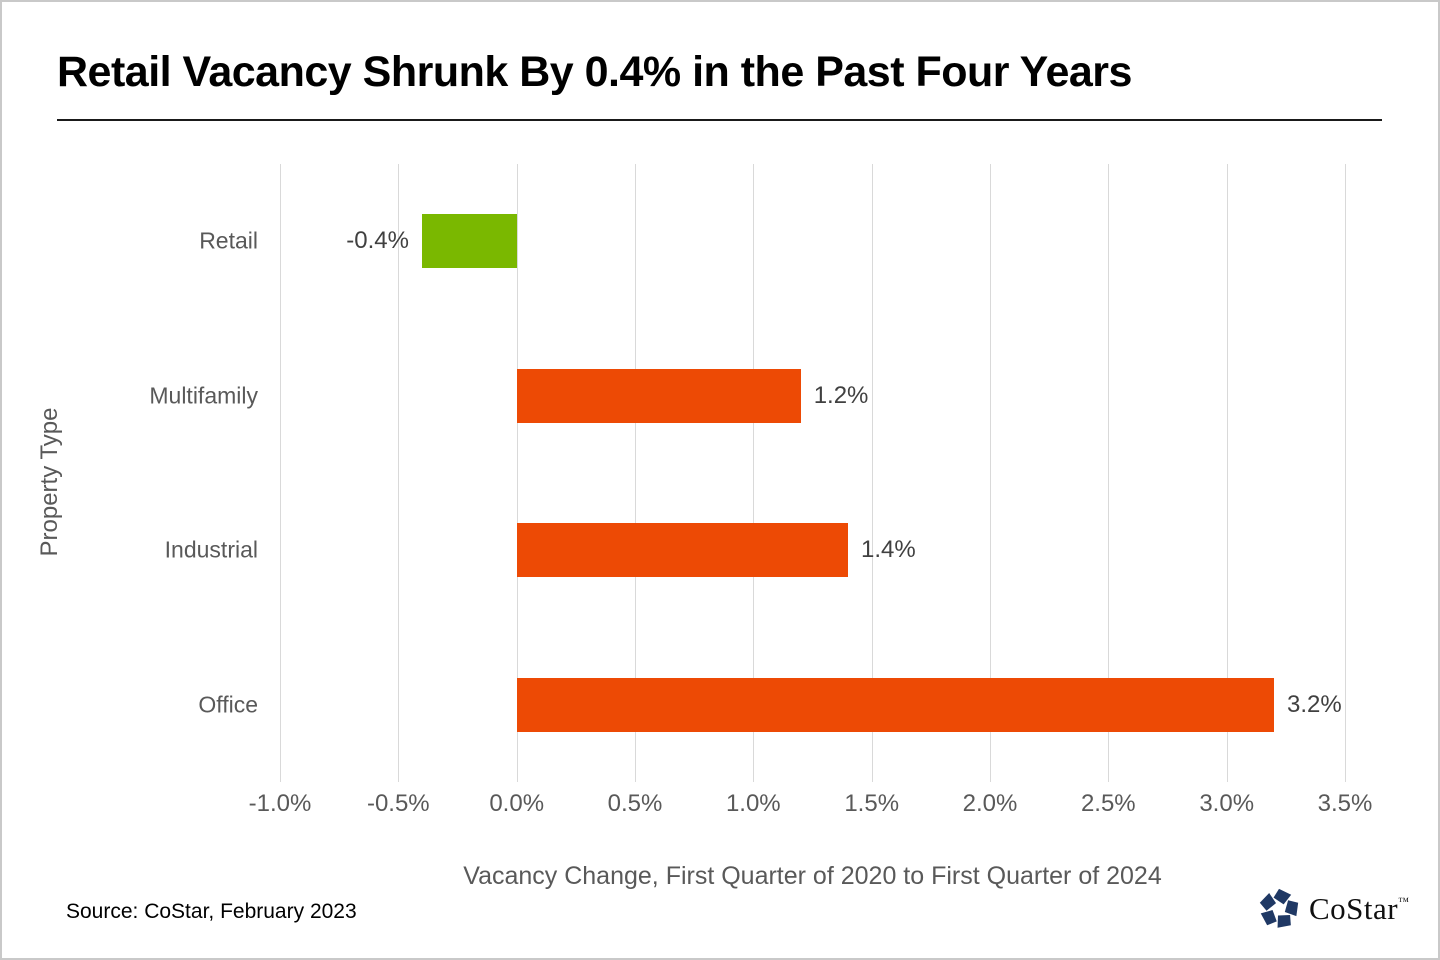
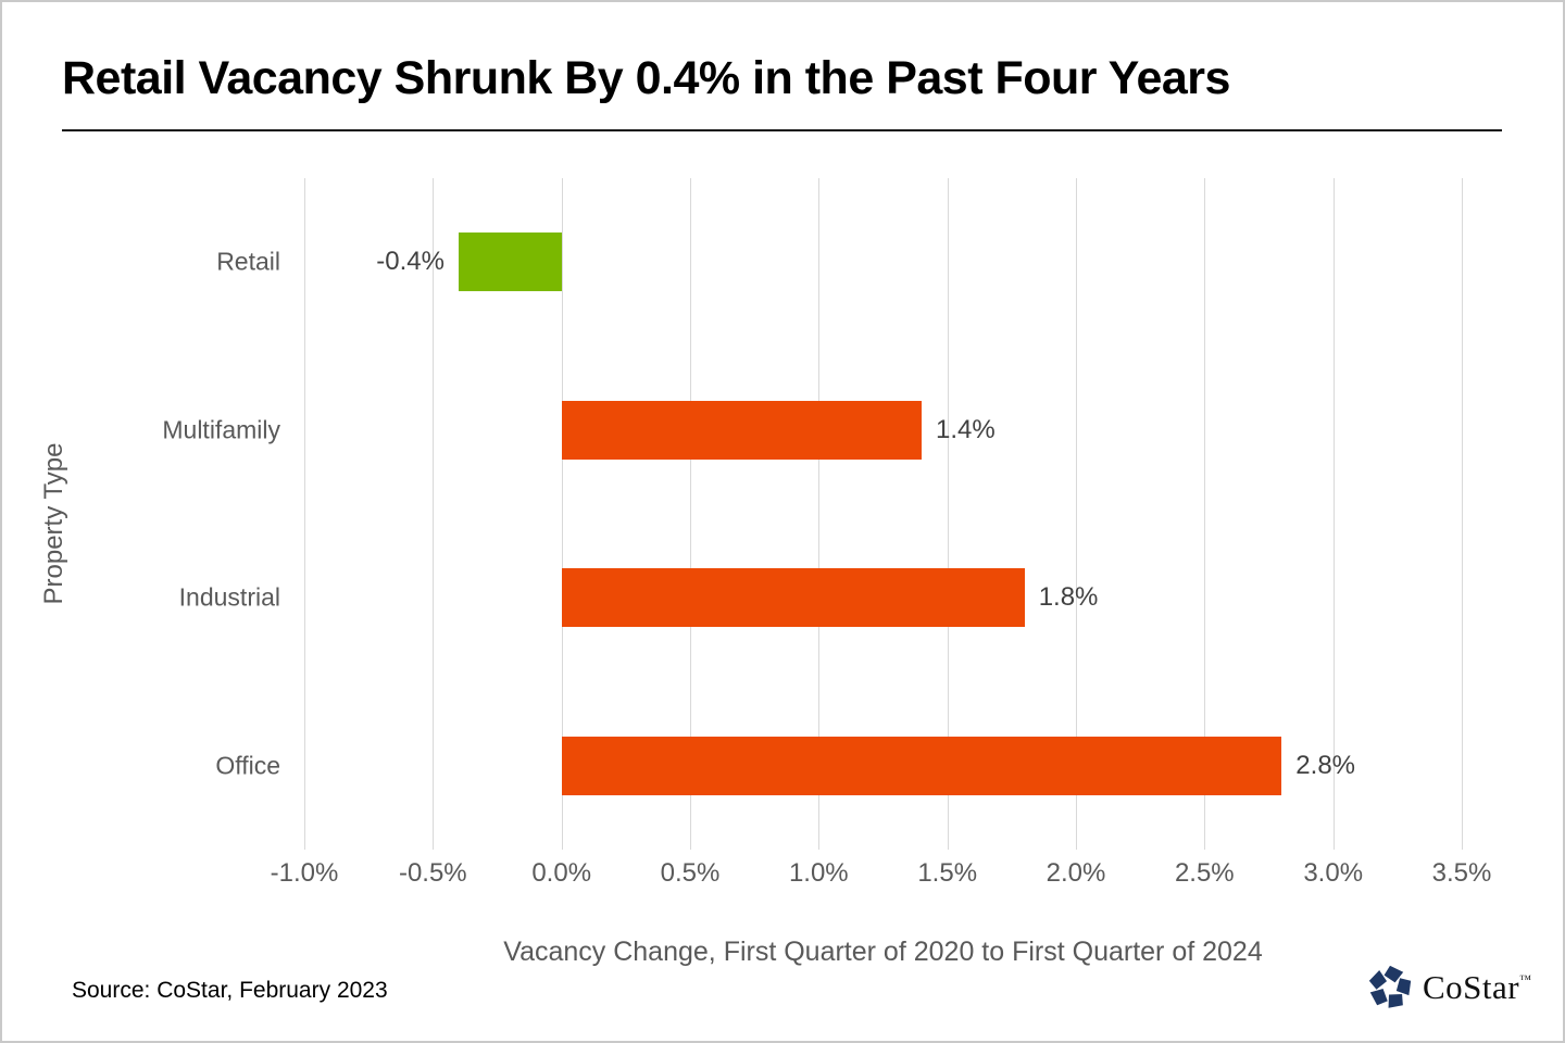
Multifamily: 1.2% -> 1.4%
Industrial: 1.4% -> 1.8%
Office: 3.2% -> 2.8%
